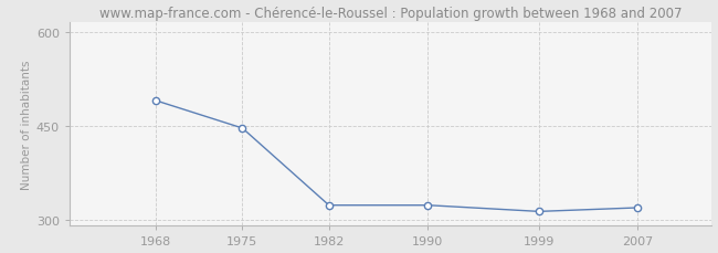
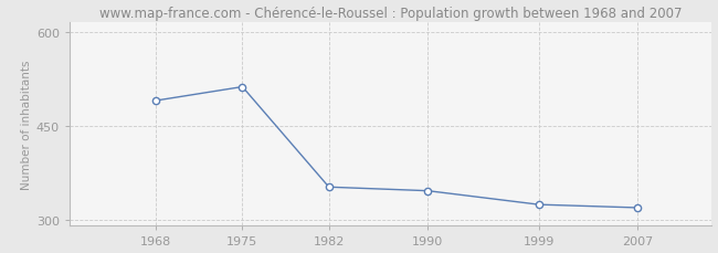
1975: 446 -> 512
1982: 323 -> 352
1990: 323 -> 346
1999: 313 -> 324
